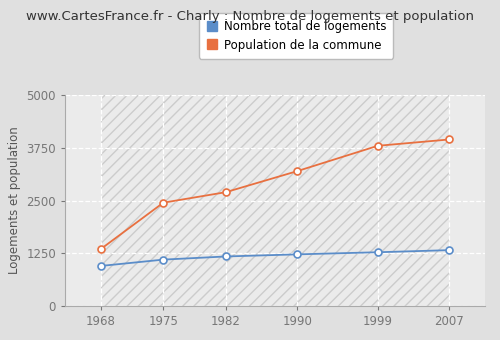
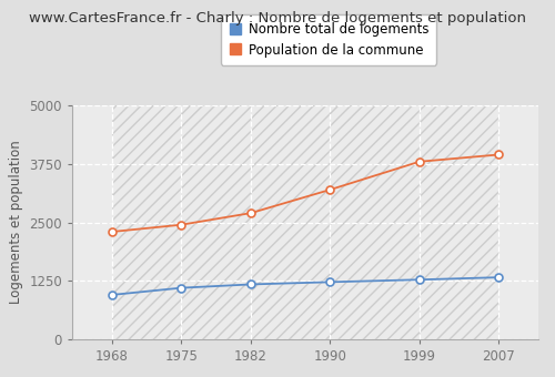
Population de la commune/1968: 1350 -> 2300
